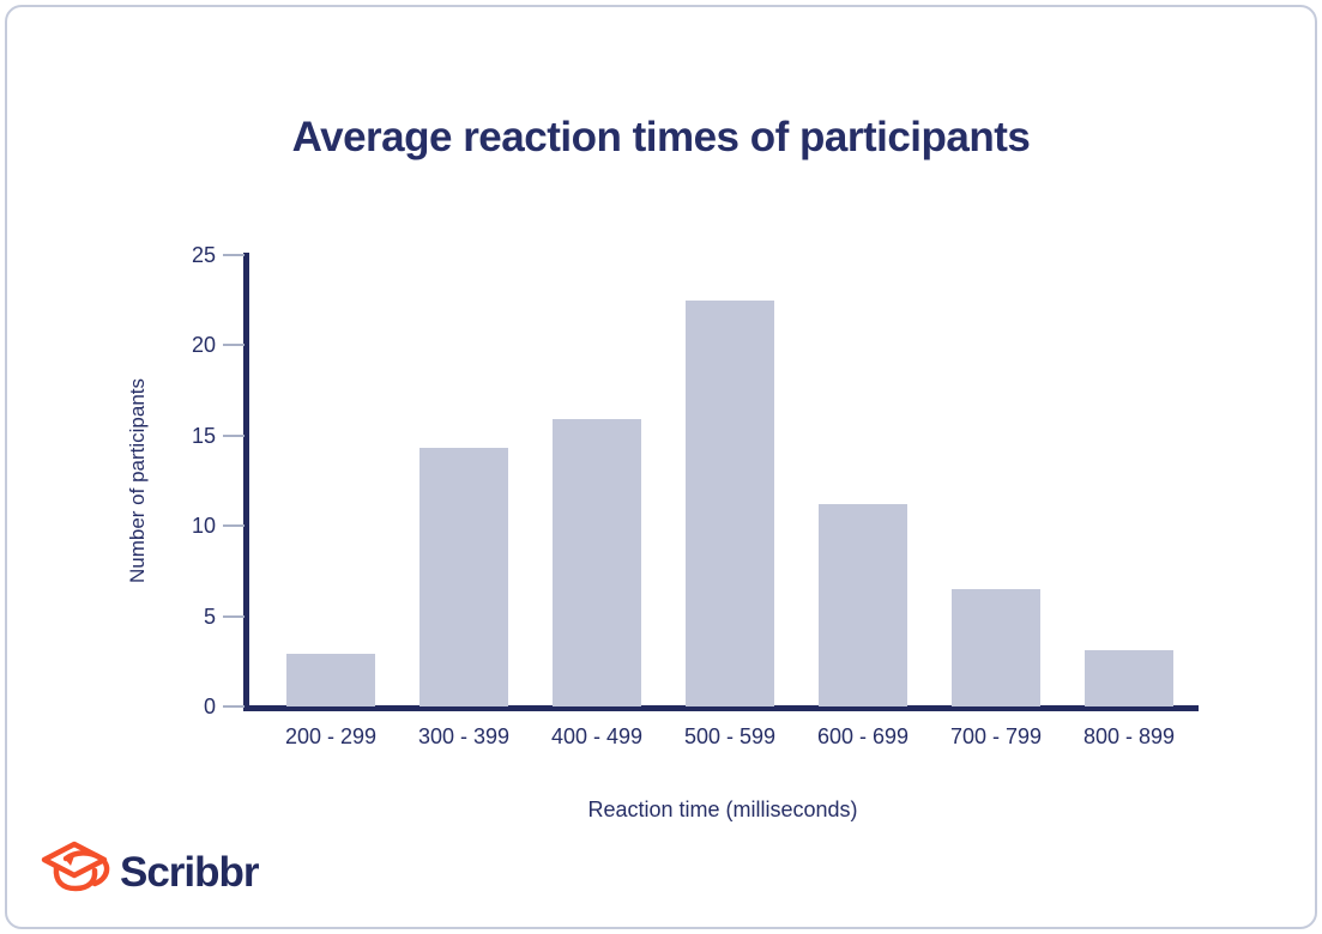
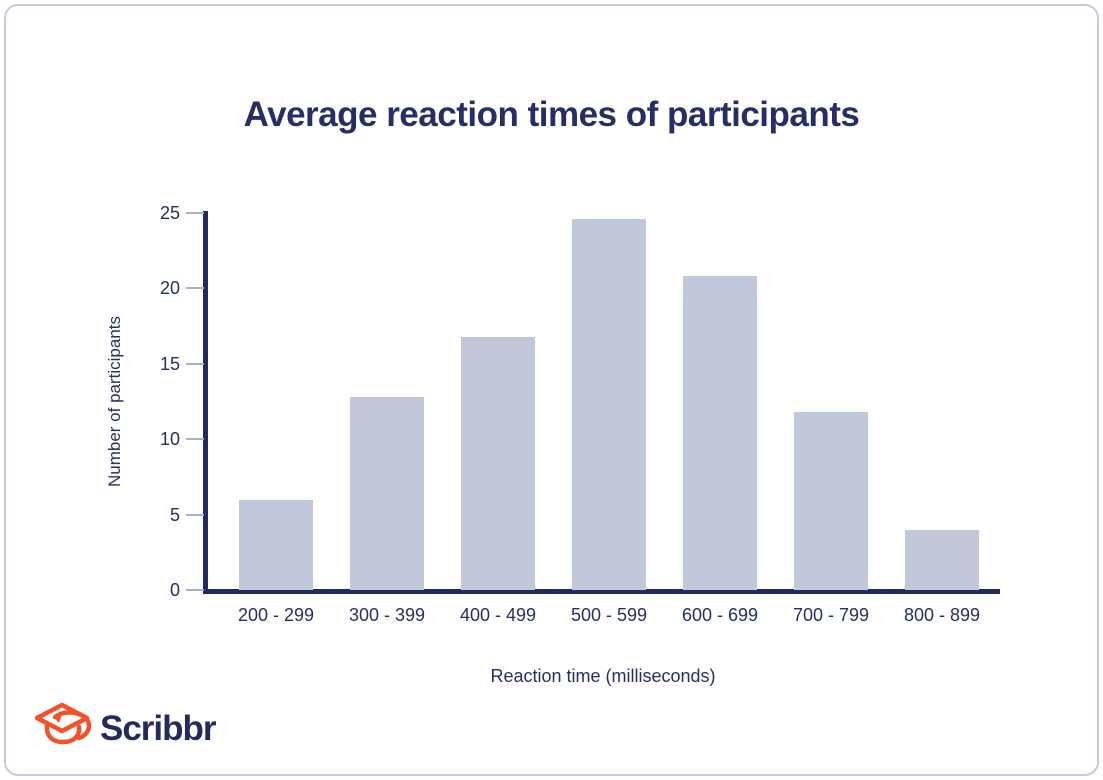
200 - 299: 2.9 -> 6.0
300 - 399: 14.3 -> 12.8
400 - 499: 15.9 -> 16.8
500 - 599: 22.5 -> 24.6
600 - 699: 11.2 -> 20.8
700 - 799: 6.5 -> 11.8
800 - 899: 3.1 -> 4.0
